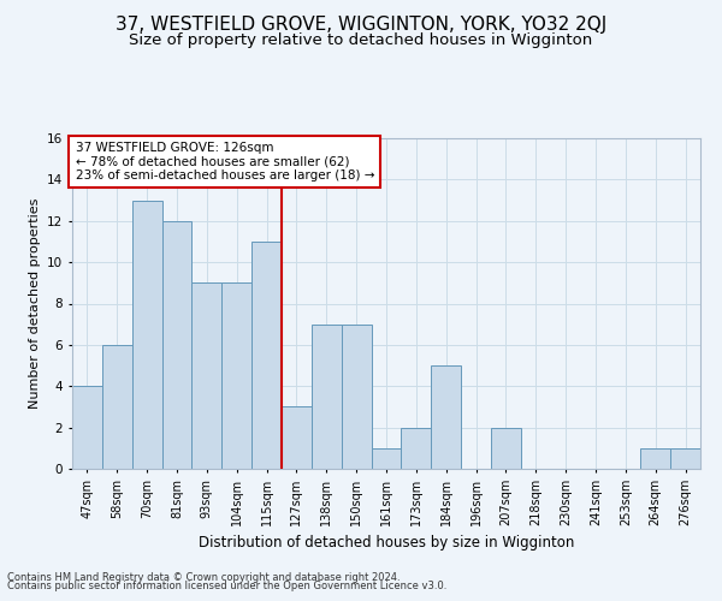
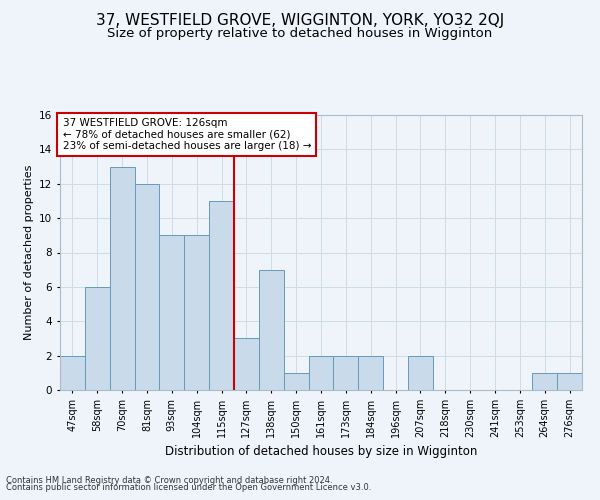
47sqm: 4 -> 2
150sqm: 7 -> 1
161sqm: 1 -> 2
184sqm: 5 -> 2
